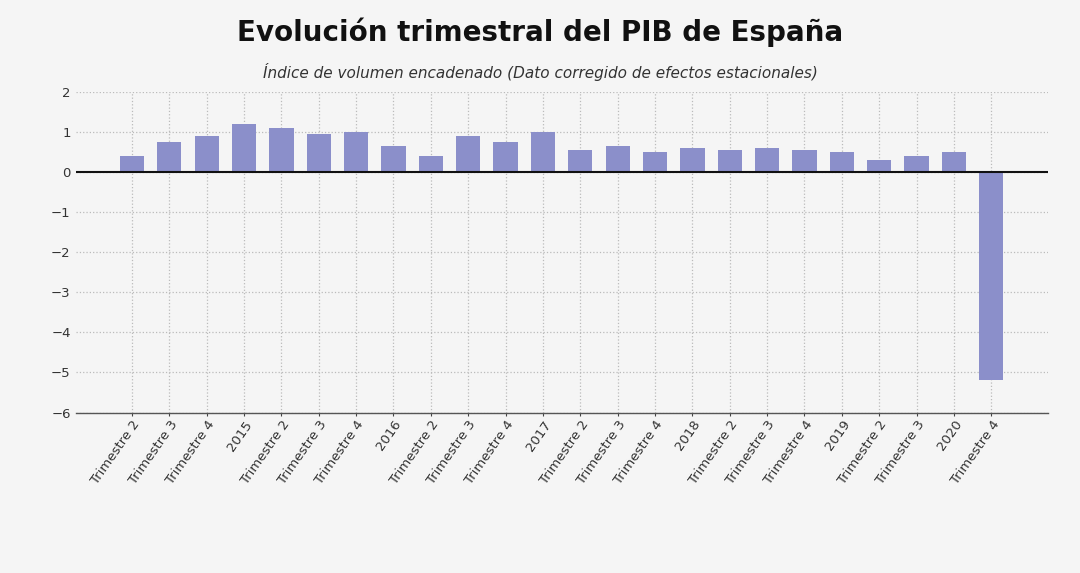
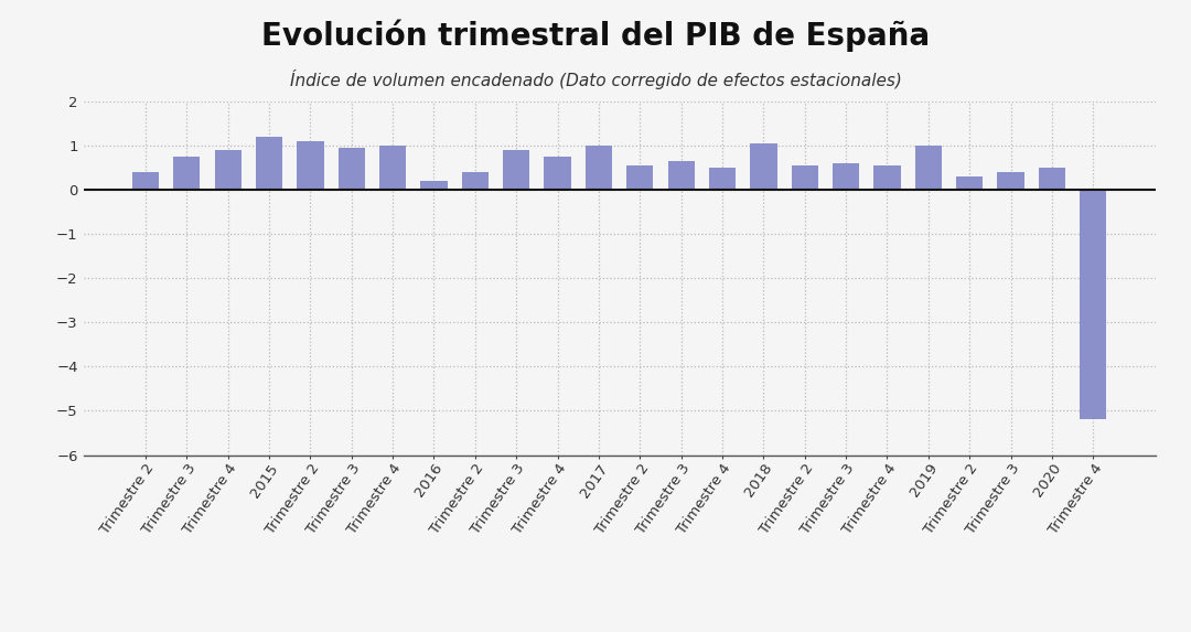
2016: 0.65 -> 0.20
2018: 0.60 -> 1.05
2019: 0.50 -> 1.00
